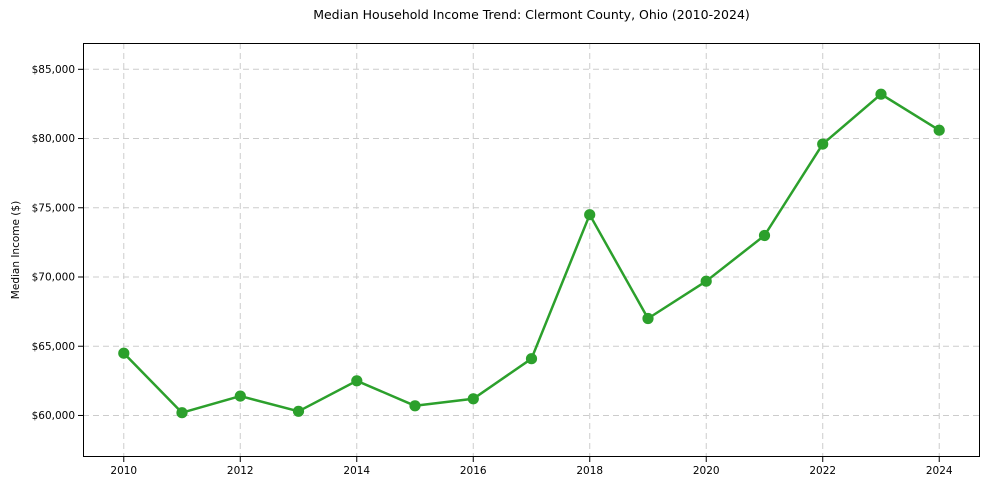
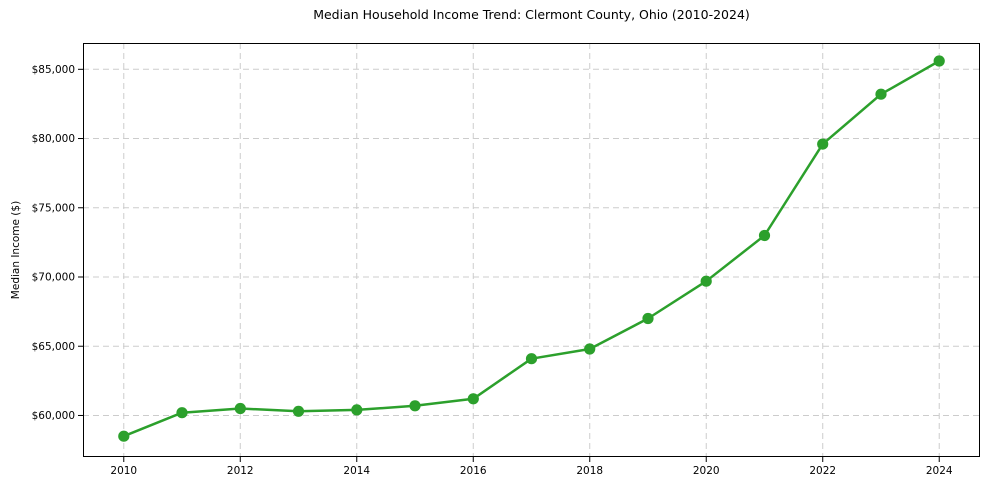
2010: $64500 -> $58500
2012: $61400 -> $60500
2014: $62500 -> $60400
2018: $74500 -> $64800
2024: $80600 -> $85600
